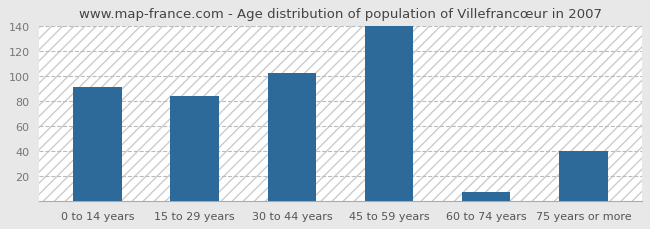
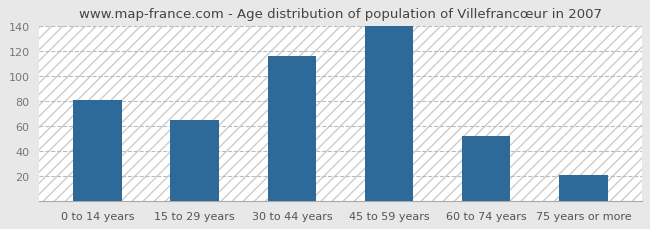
0 to 14 years: 91 -> 81
15 to 29 years: 84 -> 65
30 to 44 years: 102 -> 116
60 to 74 years: 7 -> 52
75 years or more: 40 -> 21
